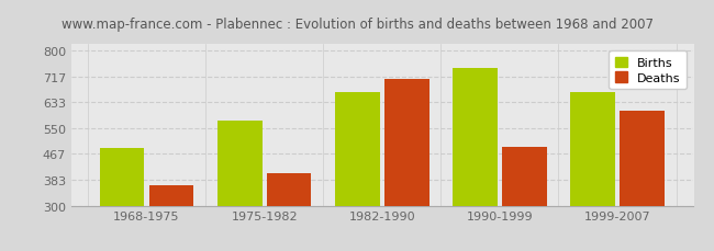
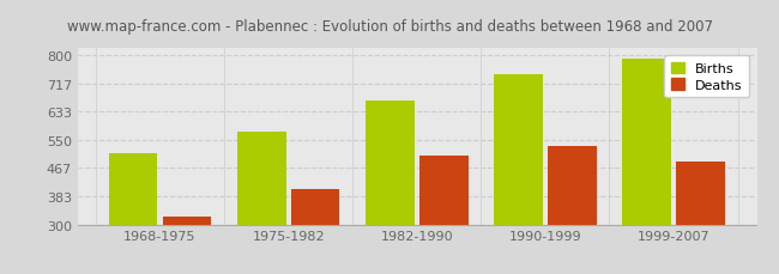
Births/1968-1975: 485 -> 510
Deaths/1968-1975: 365 -> 325
Deaths/1982-1990: 710 -> 503
Deaths/1990-1999: 490 -> 530
Births/1999-2007: 665 -> 790
Deaths/1999-2007: 605 -> 487
